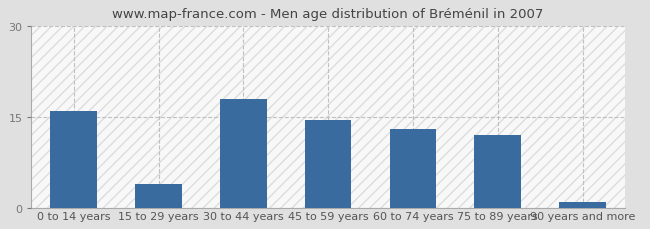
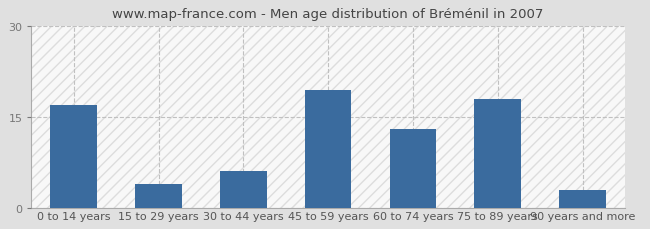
0 to 14 years: 16.0 -> 17.0
30 to 44 years: 18.0 -> 6.0
45 to 59 years: 14.5 -> 19.4
75 to 89 years: 12.0 -> 18.0
90 years and more: 1.0 -> 3.0
